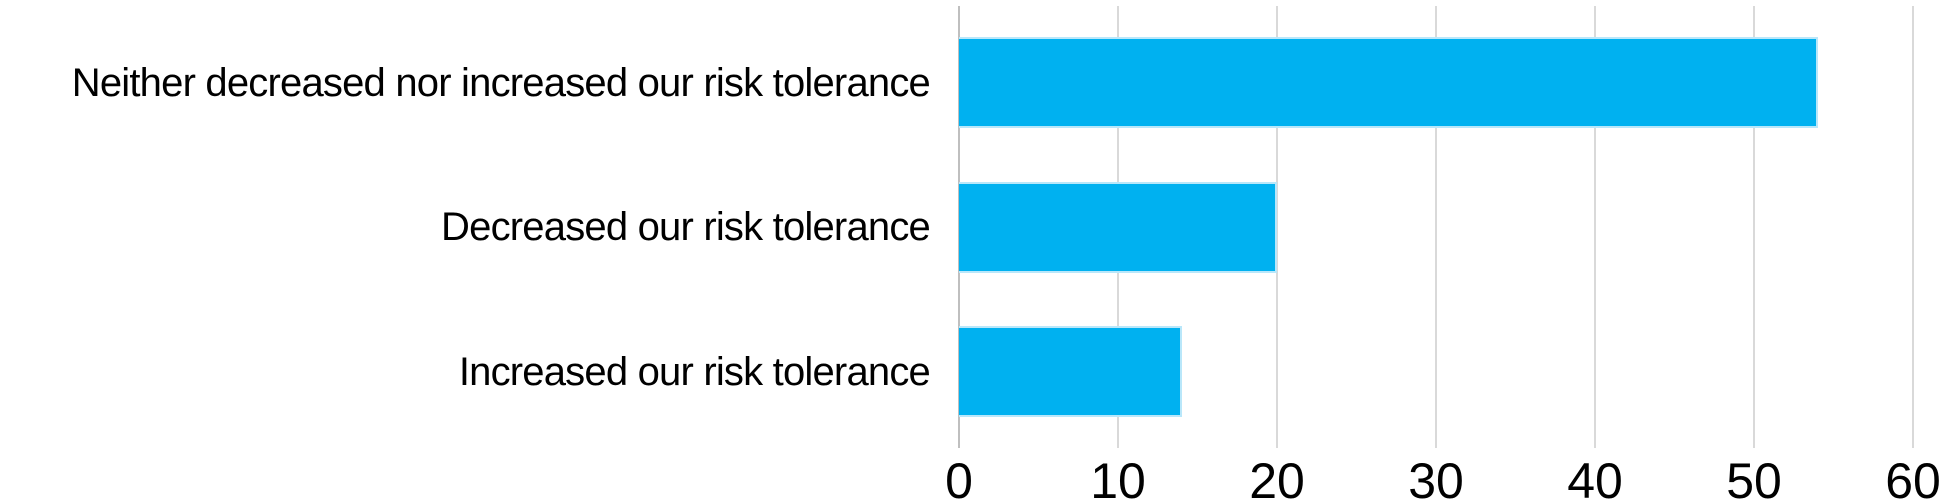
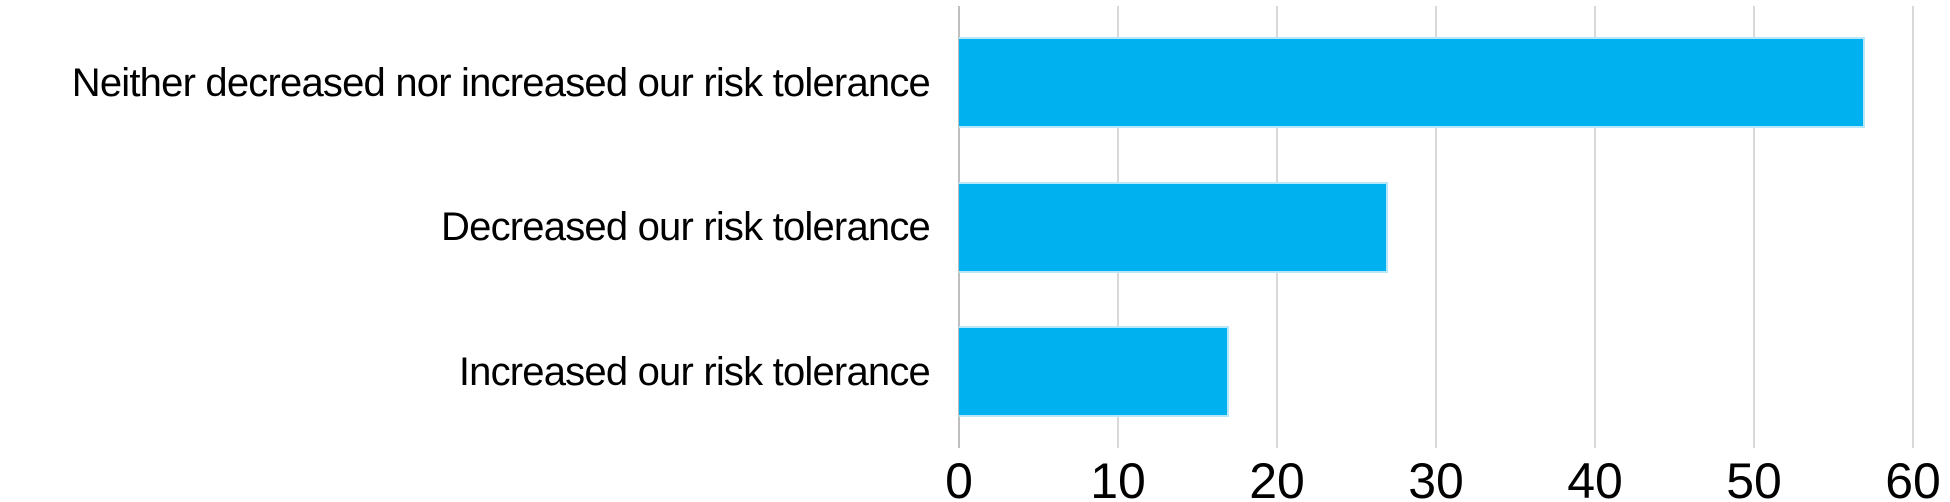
Neither decreased nor increased our risk tolerance: 54 -> 57
Decreased our risk tolerance: 20 -> 27
Increased our risk tolerance: 14 -> 17
